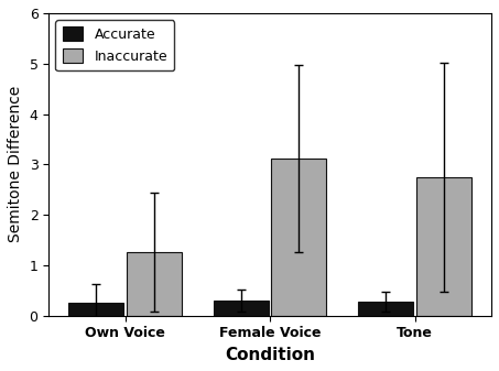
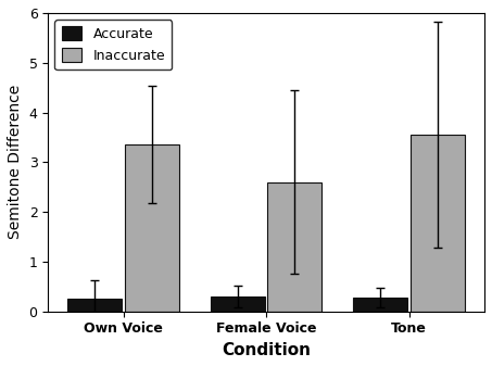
Inaccurate/Own Voice: 1.27 -> 3.35
Inaccurate/Female Voice: 3.12 -> 2.60
Inaccurate/Tone: 2.75 -> 3.55
